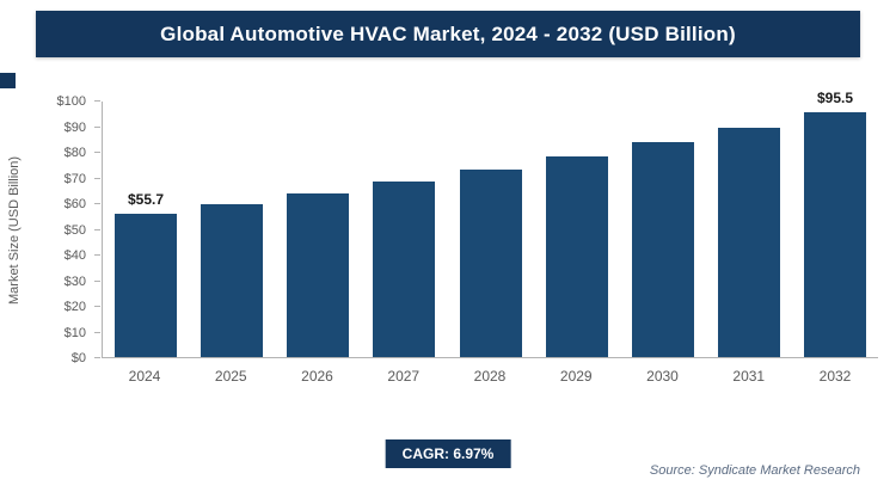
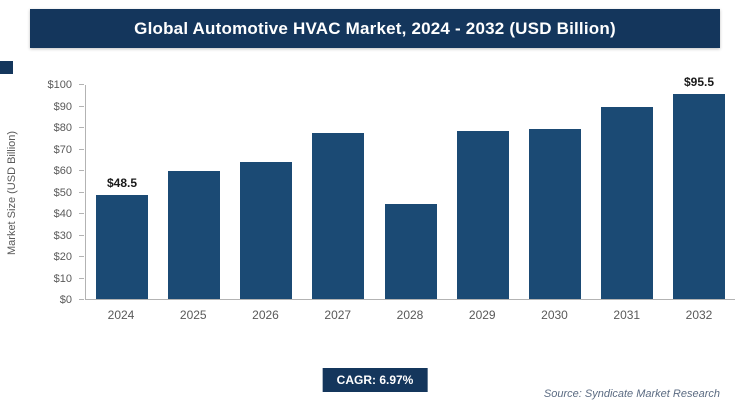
2024: $55.7 -> $48.5
2027: $68 -> $77
2028: $73 -> $44
2030: $84 -> $79
